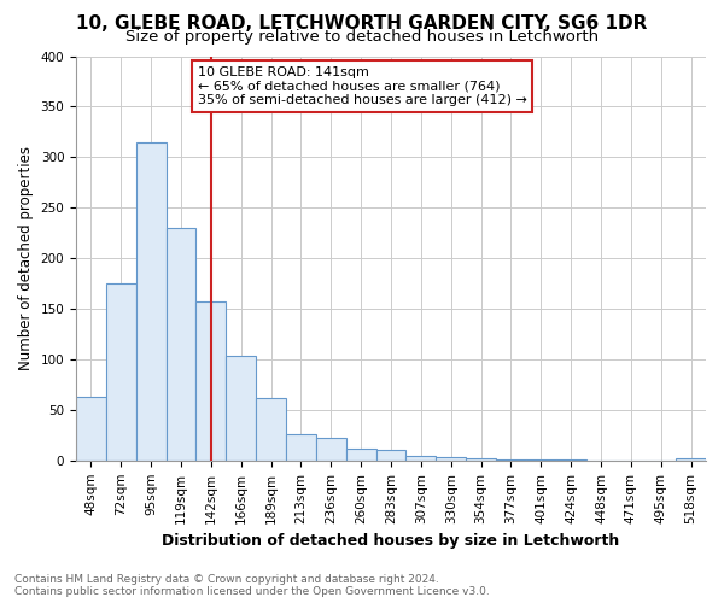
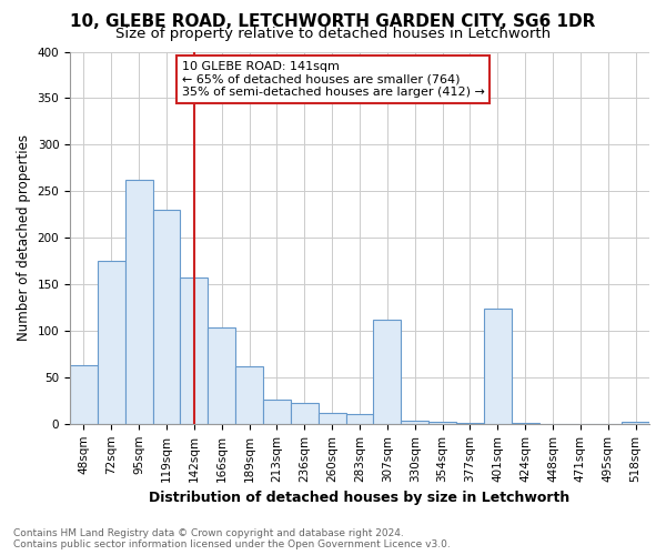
95sqm: 315 -> 262
307sqm: 5 -> 112
401sqm: 1 -> 124
